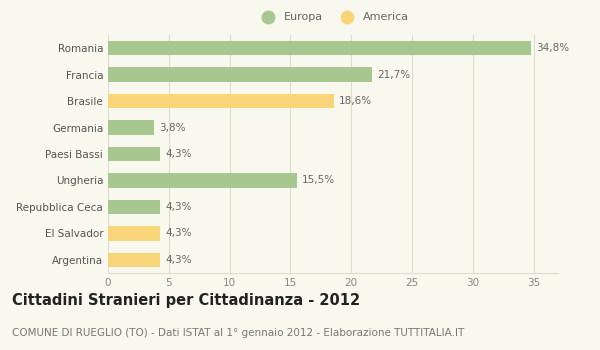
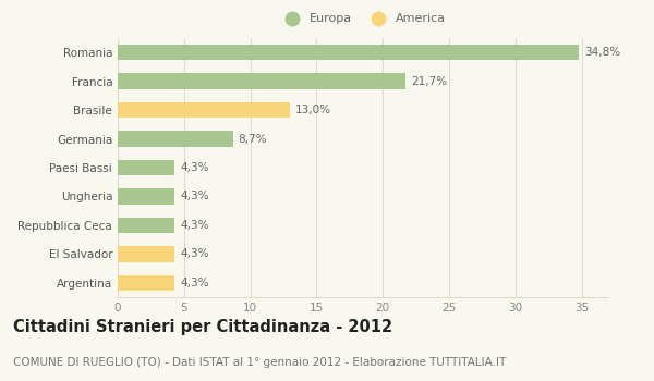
Brasile: 18,6% -> 13,0%
Germania: 3,8% -> 8,7%
Ungheria: 15,5% -> 4,3%
